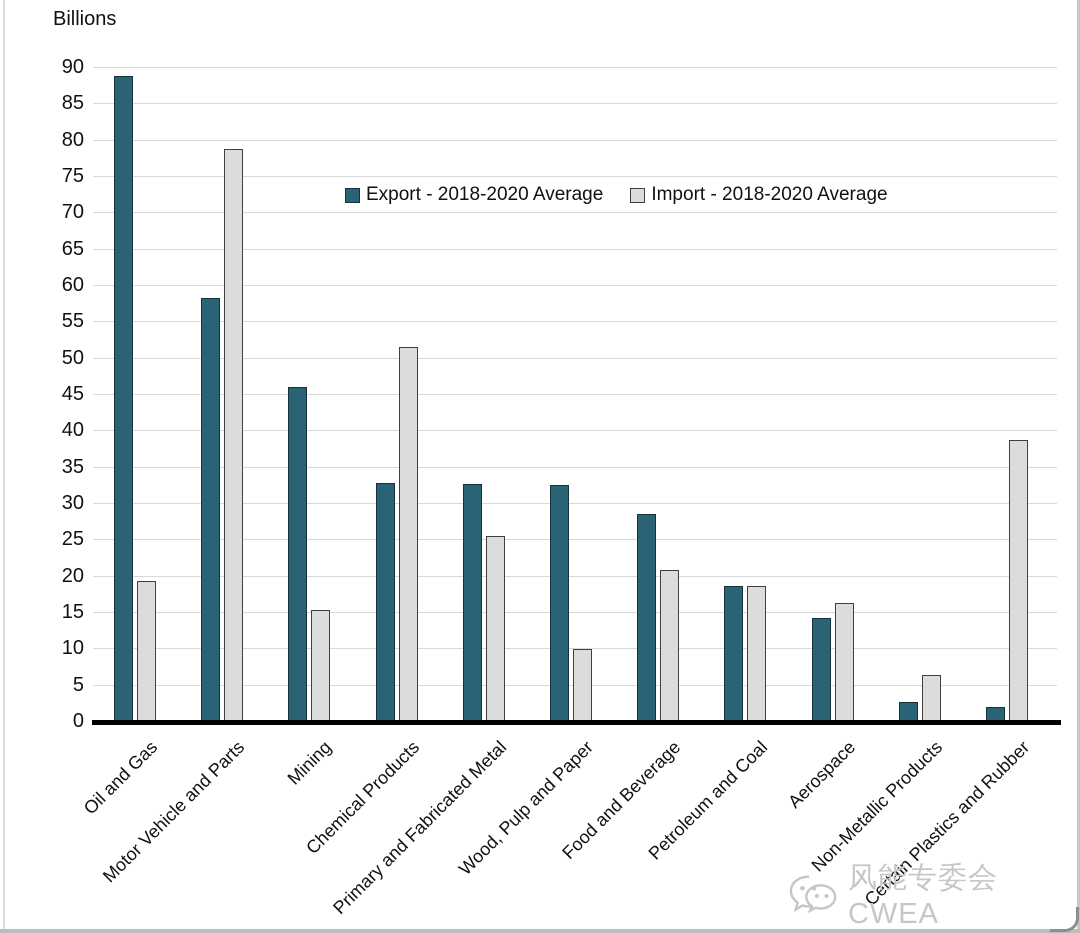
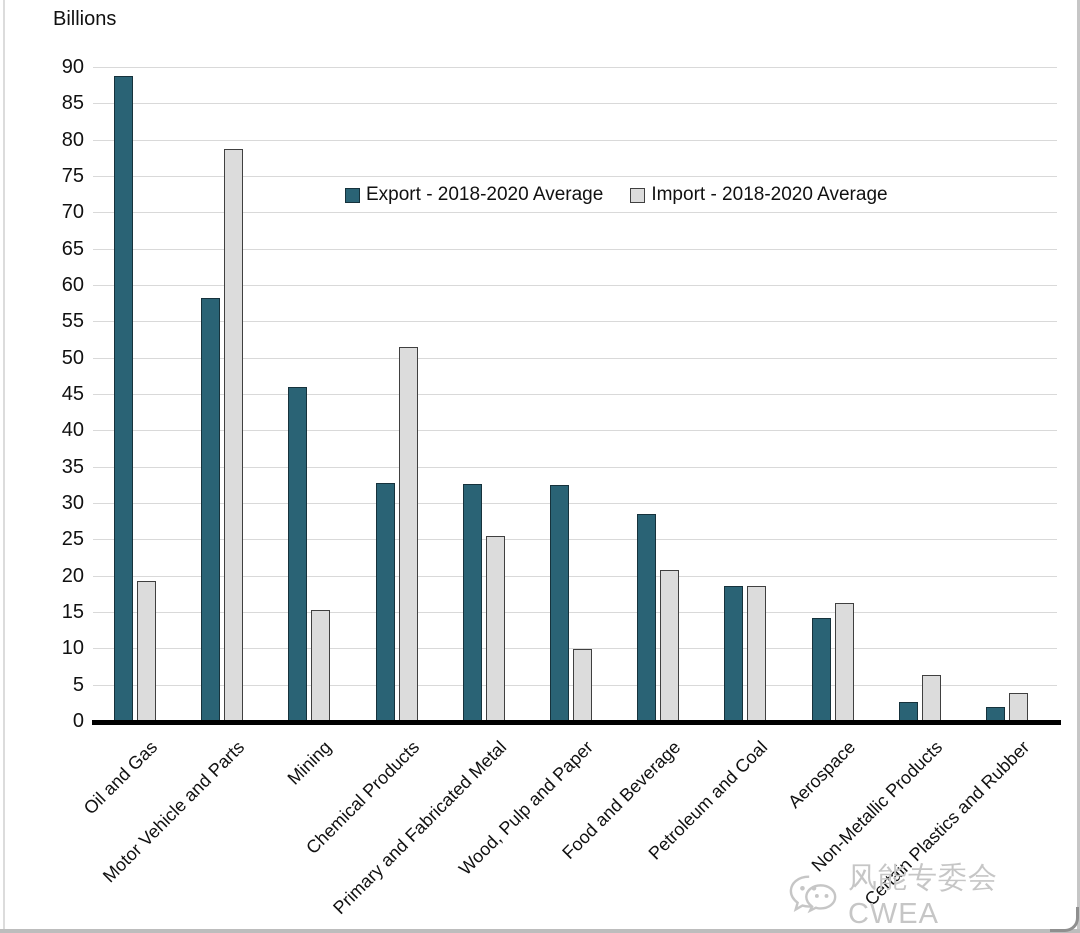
Import - 2018-2020 Average/Certain Plastics and Rubber: 39 -> 4
